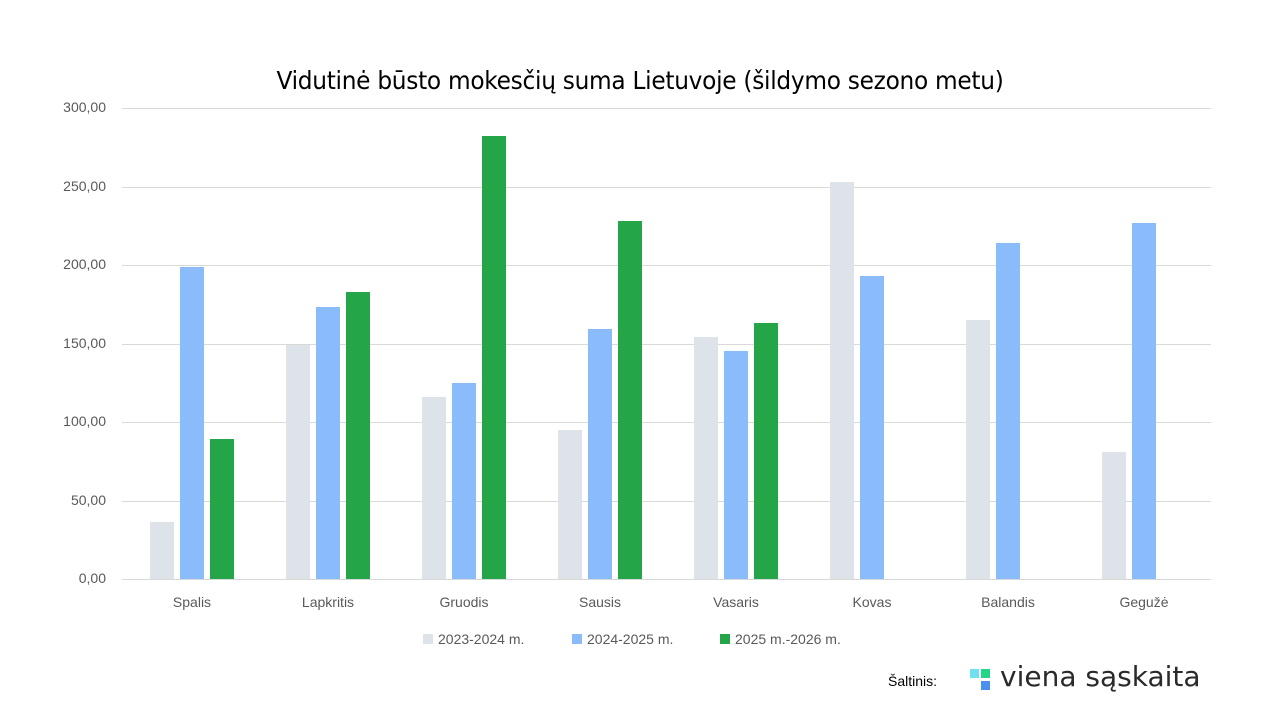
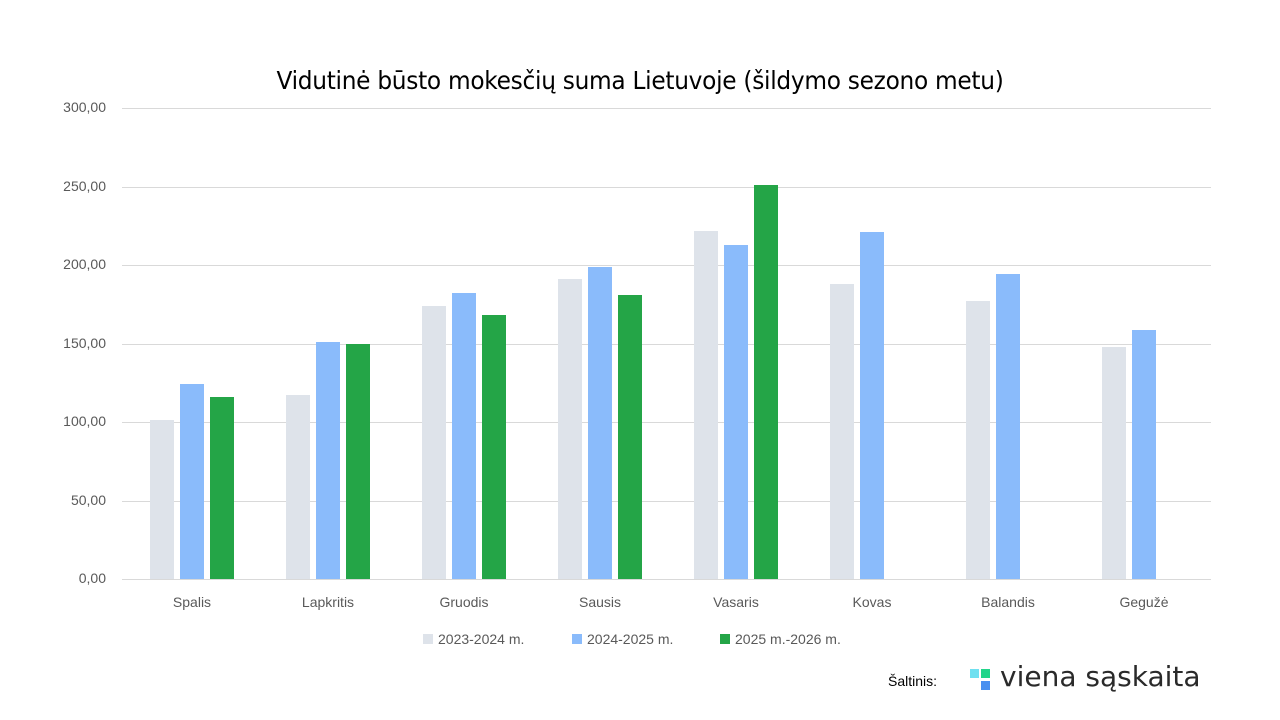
2023-2024 m./Spalis: 36 -> 101
2024-2025 m./Spalis: 199 -> 124
2025 m.-2026 m./Spalis: 89 -> 116
2023-2024 m./Lapkritis: 149 -> 117
2024-2025 m./Lapkritis: 173 -> 151
2025 m.-2026 m./Lapkritis: 183 -> 150
2023-2024 m./Gruodis: 116 -> 174
2024-2025 m./Gruodis: 125 -> 182
2025 m.-2026 m./Gruodis: 282 -> 168
2023-2024 m./Sausis: 95 -> 191
2024-2025 m./Sausis: 159 -> 199
2025 m.-2026 m./Sausis: 228 -> 181
2023-2024 m./Vasaris: 154 -> 222
2024-2025 m./Vasaris: 145 -> 212
2025 m.-2026 m./Vasaris: 163 -> 251
2023-2024 m./Kovas: 253 -> 188
2024-2025 m./Kovas: 193 -> 221
2023-2024 m./Balandis: 165 -> 177
2024-2025 m./Balandis: 214 -> 194
2023-2024 m./Gegužė: 81 -> 148
2024-2025 m./Gegužė: 227 -> 158
